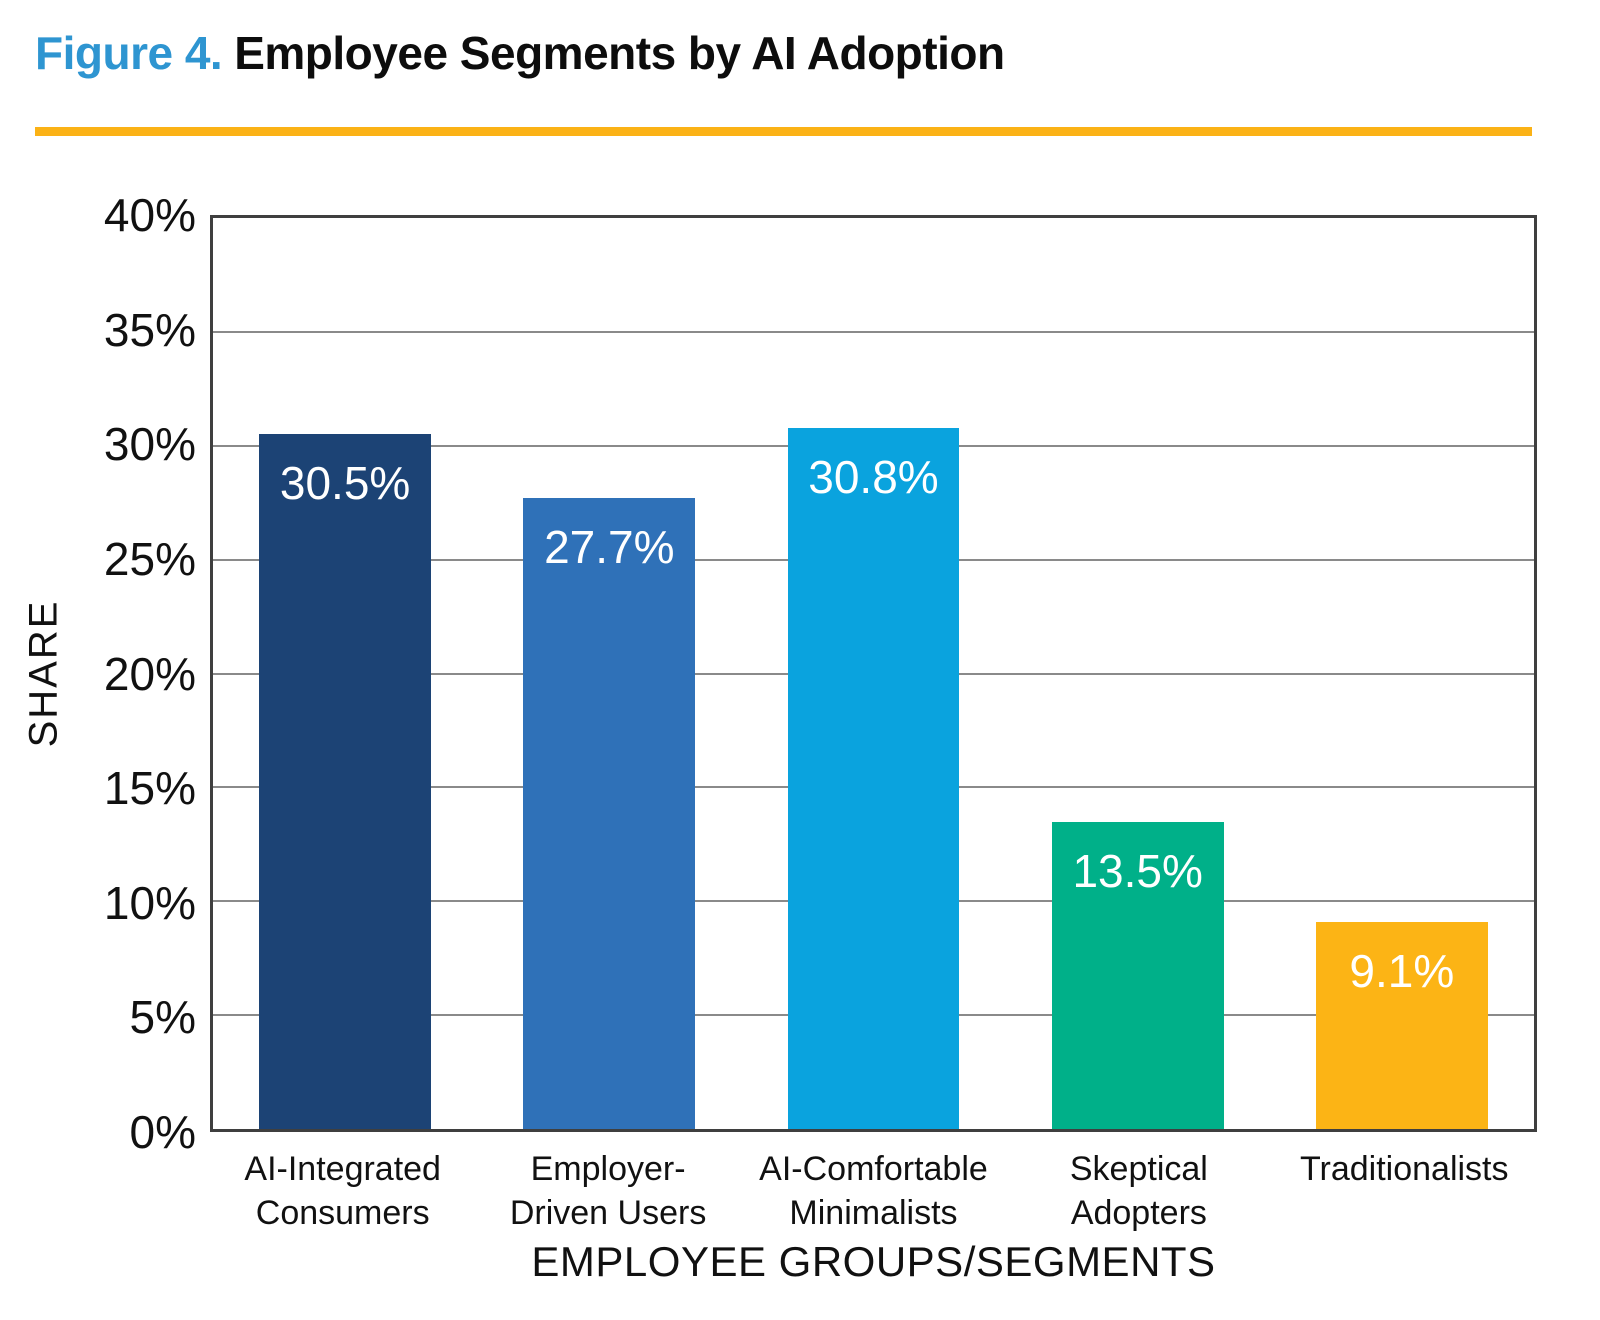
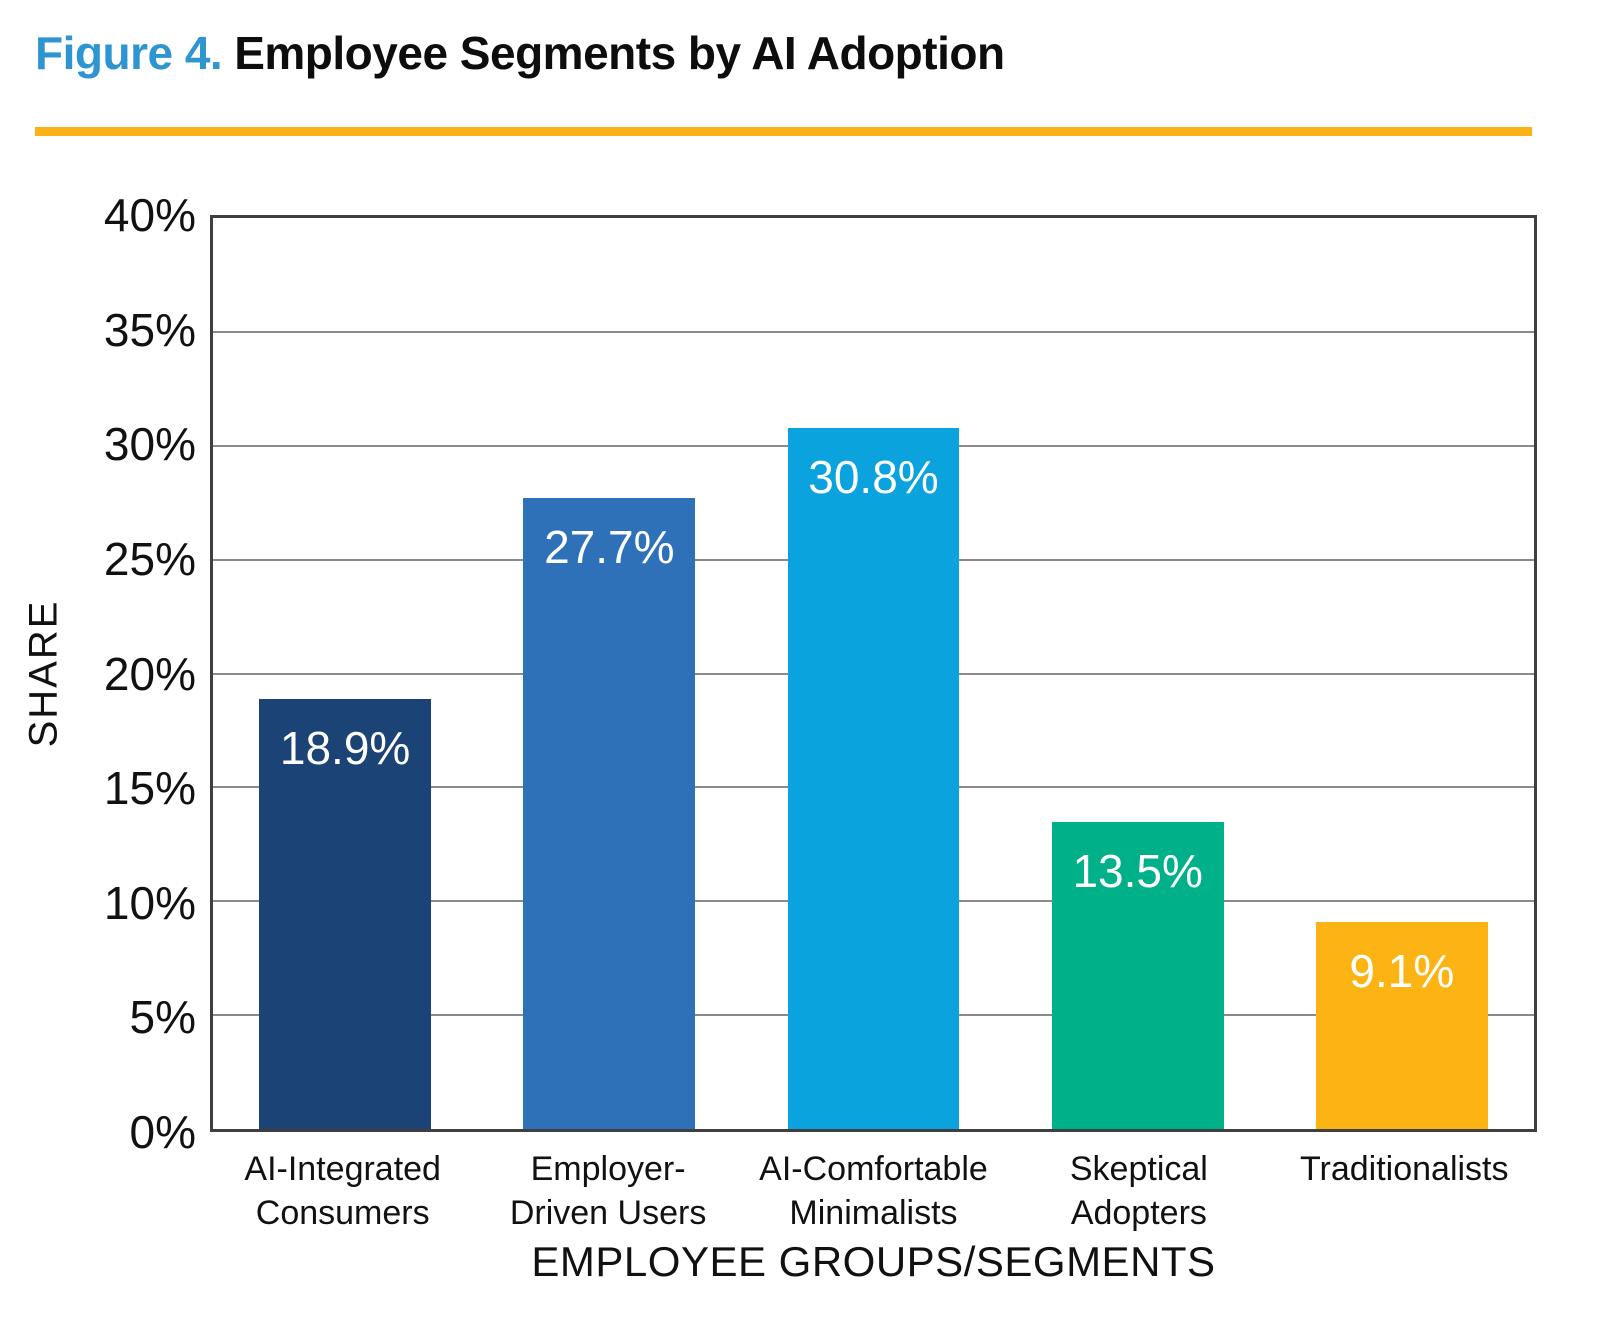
AI-Integrated Consumers: 30.5% -> 18.9%
